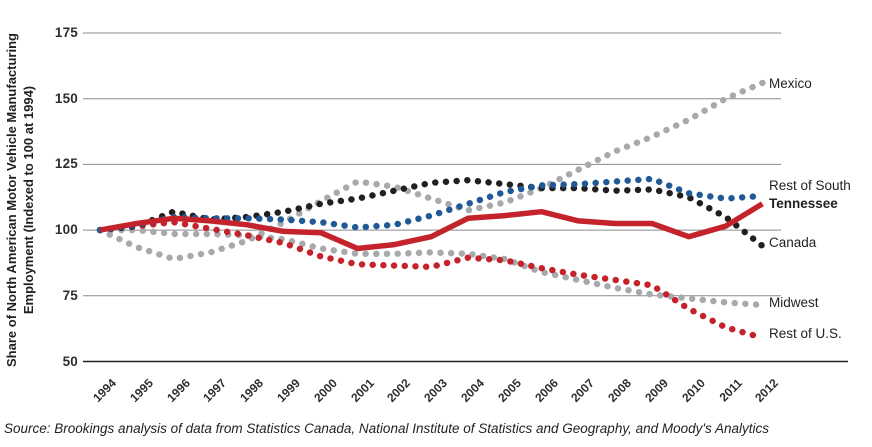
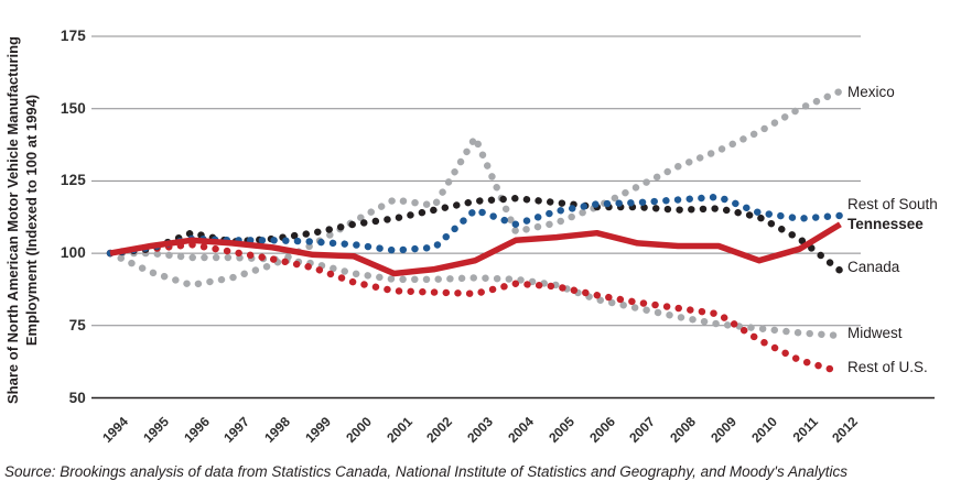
Mexico/2003: 112 -> 140
Rest of South/2003: 106 -> 115
